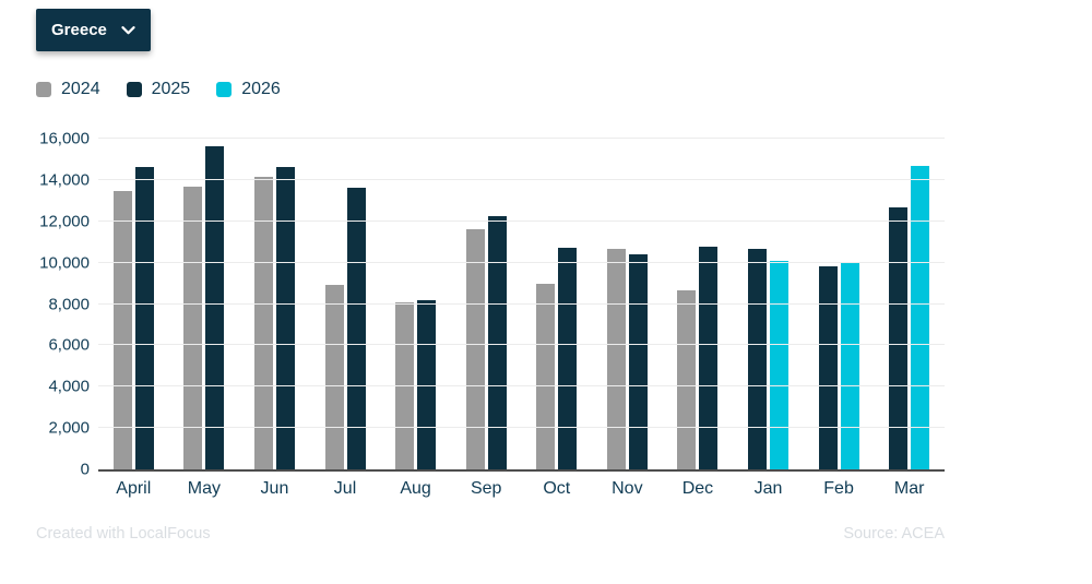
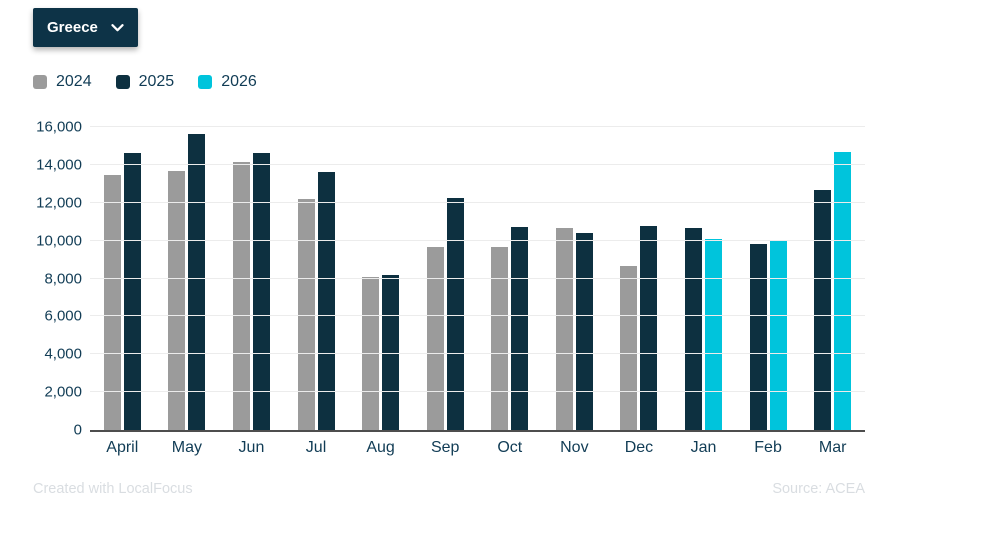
2024/Jul: 8900 -> 12200
2024/Sep: 11600 -> 9600
2024/Oct: 9000 -> 9600
